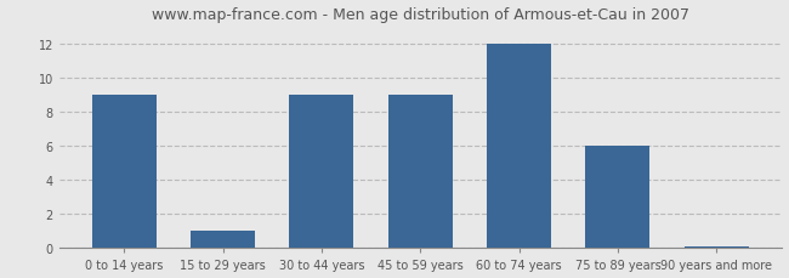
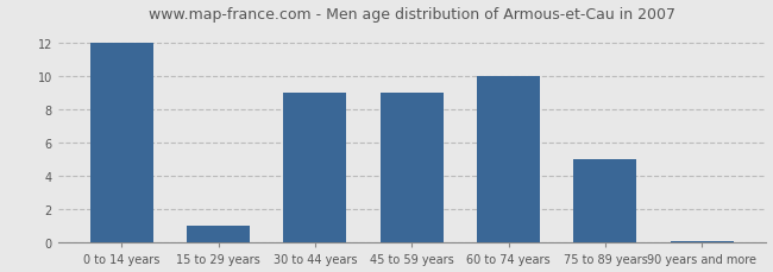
0 to 14 years: 9.0 -> 12.0
60 to 74 years: 12.0 -> 10.0
75 to 89 years: 6.0 -> 5.0
